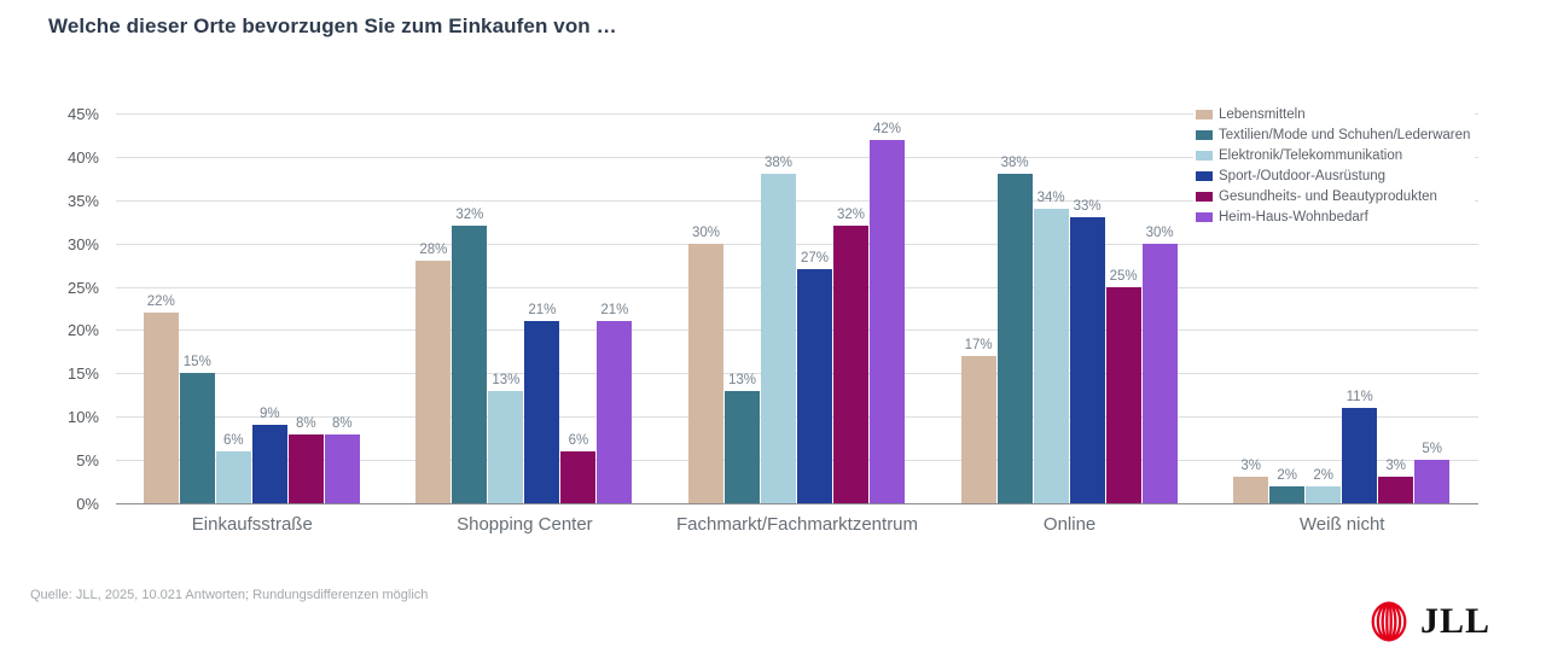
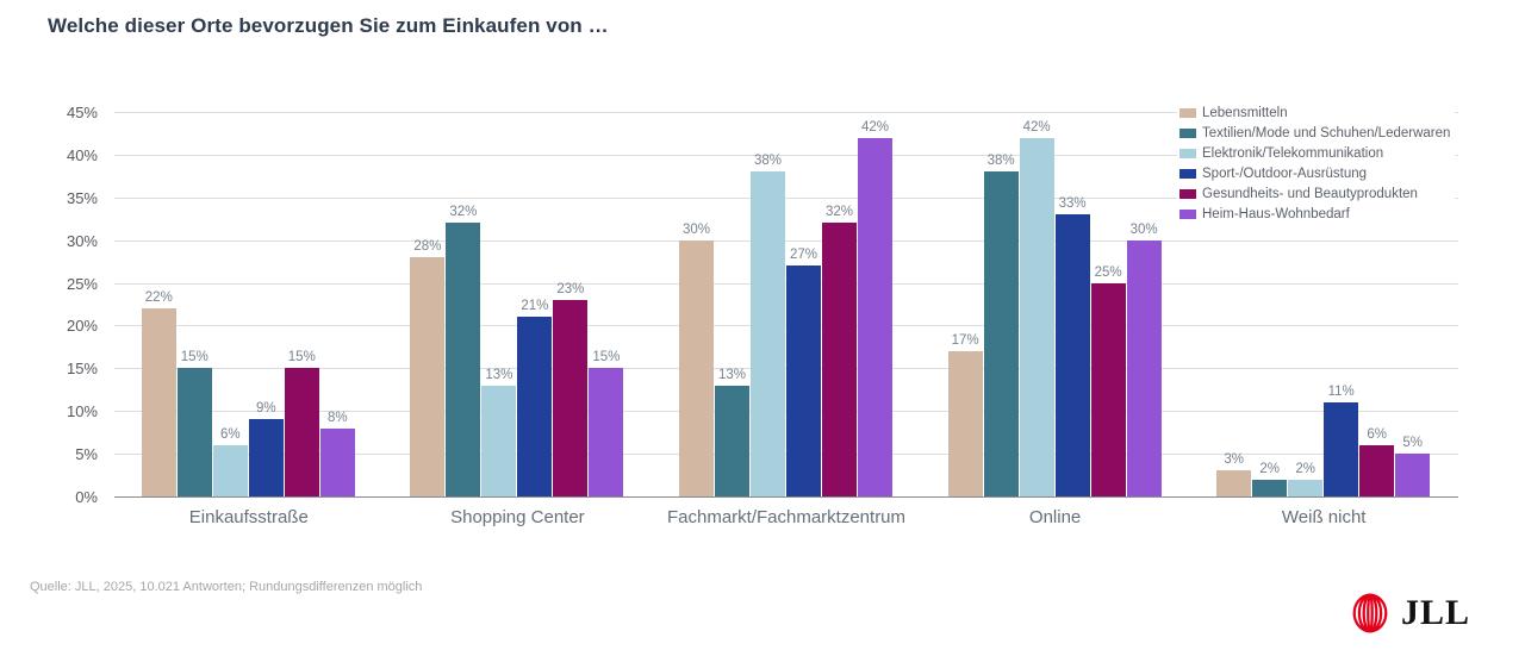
Gesundheits- und Beautyprodukten/Einkaufsstraße: 8% -> 15%
Gesundheits- und Beautyprodukten/Shopping Center: 6% -> 23%
Heim-Haus-Wohnbedarf/Shopping Center: 21% -> 15%
Elektronik/Telekommunikation/Online: 34% -> 42%
Gesundheits- und Beautyprodukten/Weiß nicht: 3% -> 6%
